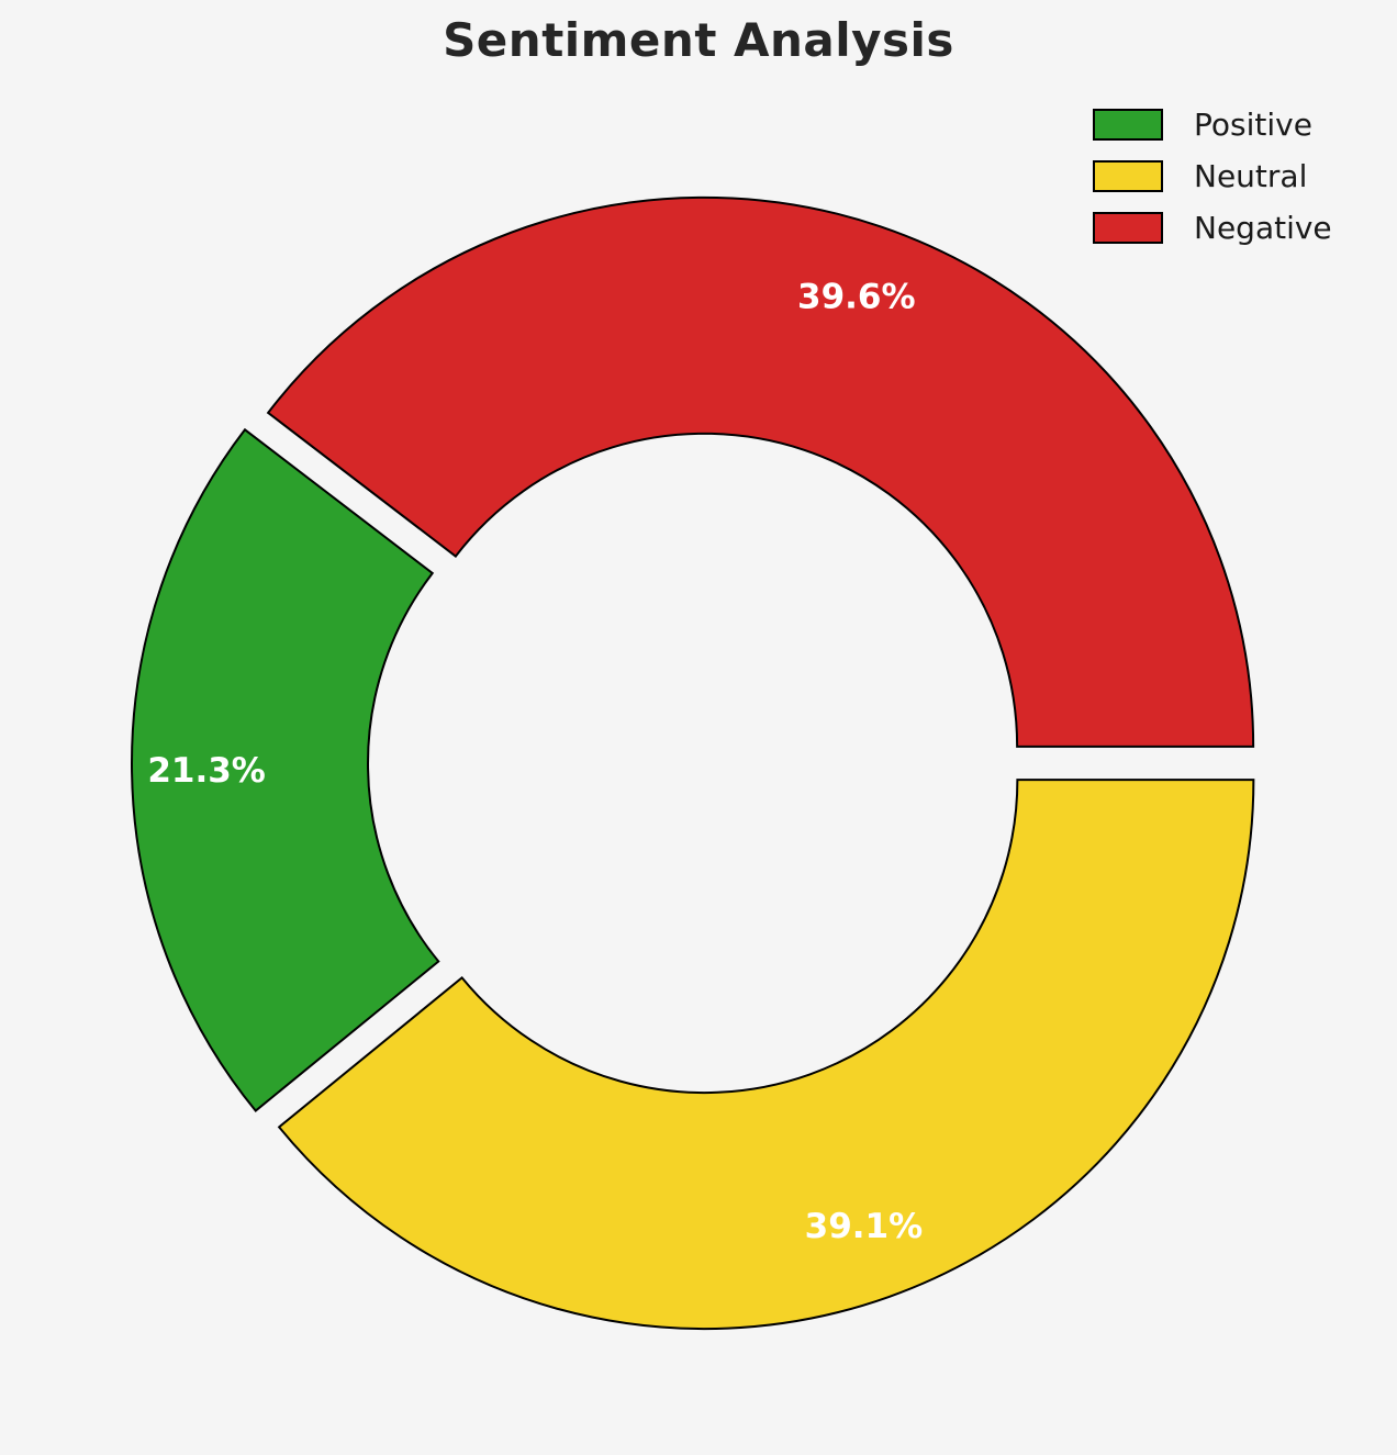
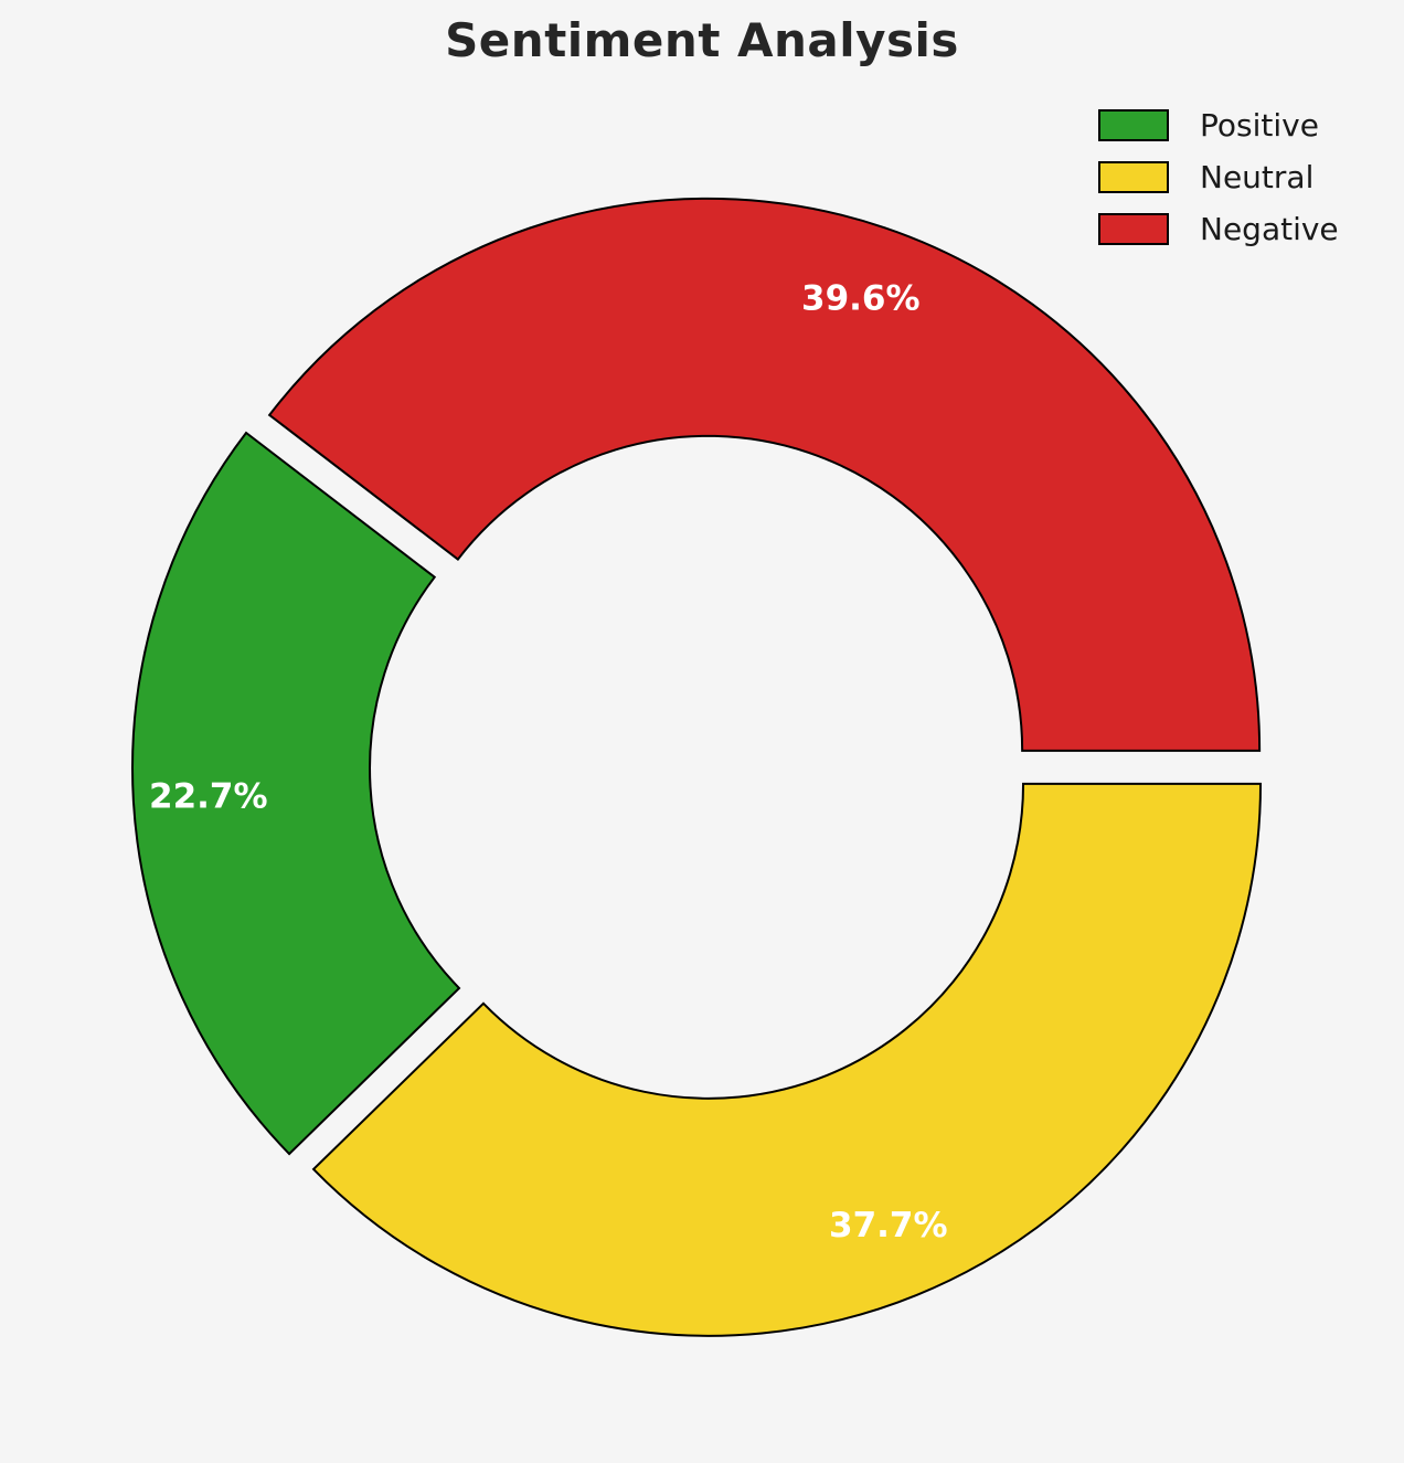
Positive: 21.3% -> 22.7%
Neutral: 39.1% -> 37.7%
